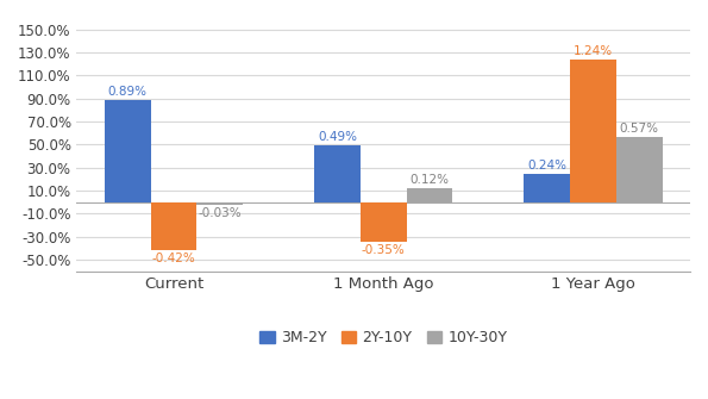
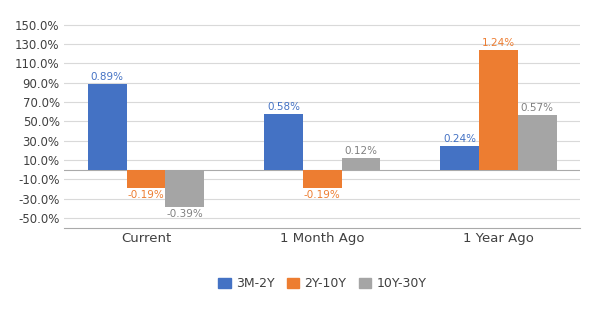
2Y-10Y/Current: -0.42% -> -0.19%
10Y-30Y/Current: -0.03% -> -0.39%
3M-2Y/1 Month Ago: 0.49% -> 0.58%
2Y-10Y/1 Month Ago: -0.35% -> -0.19%
